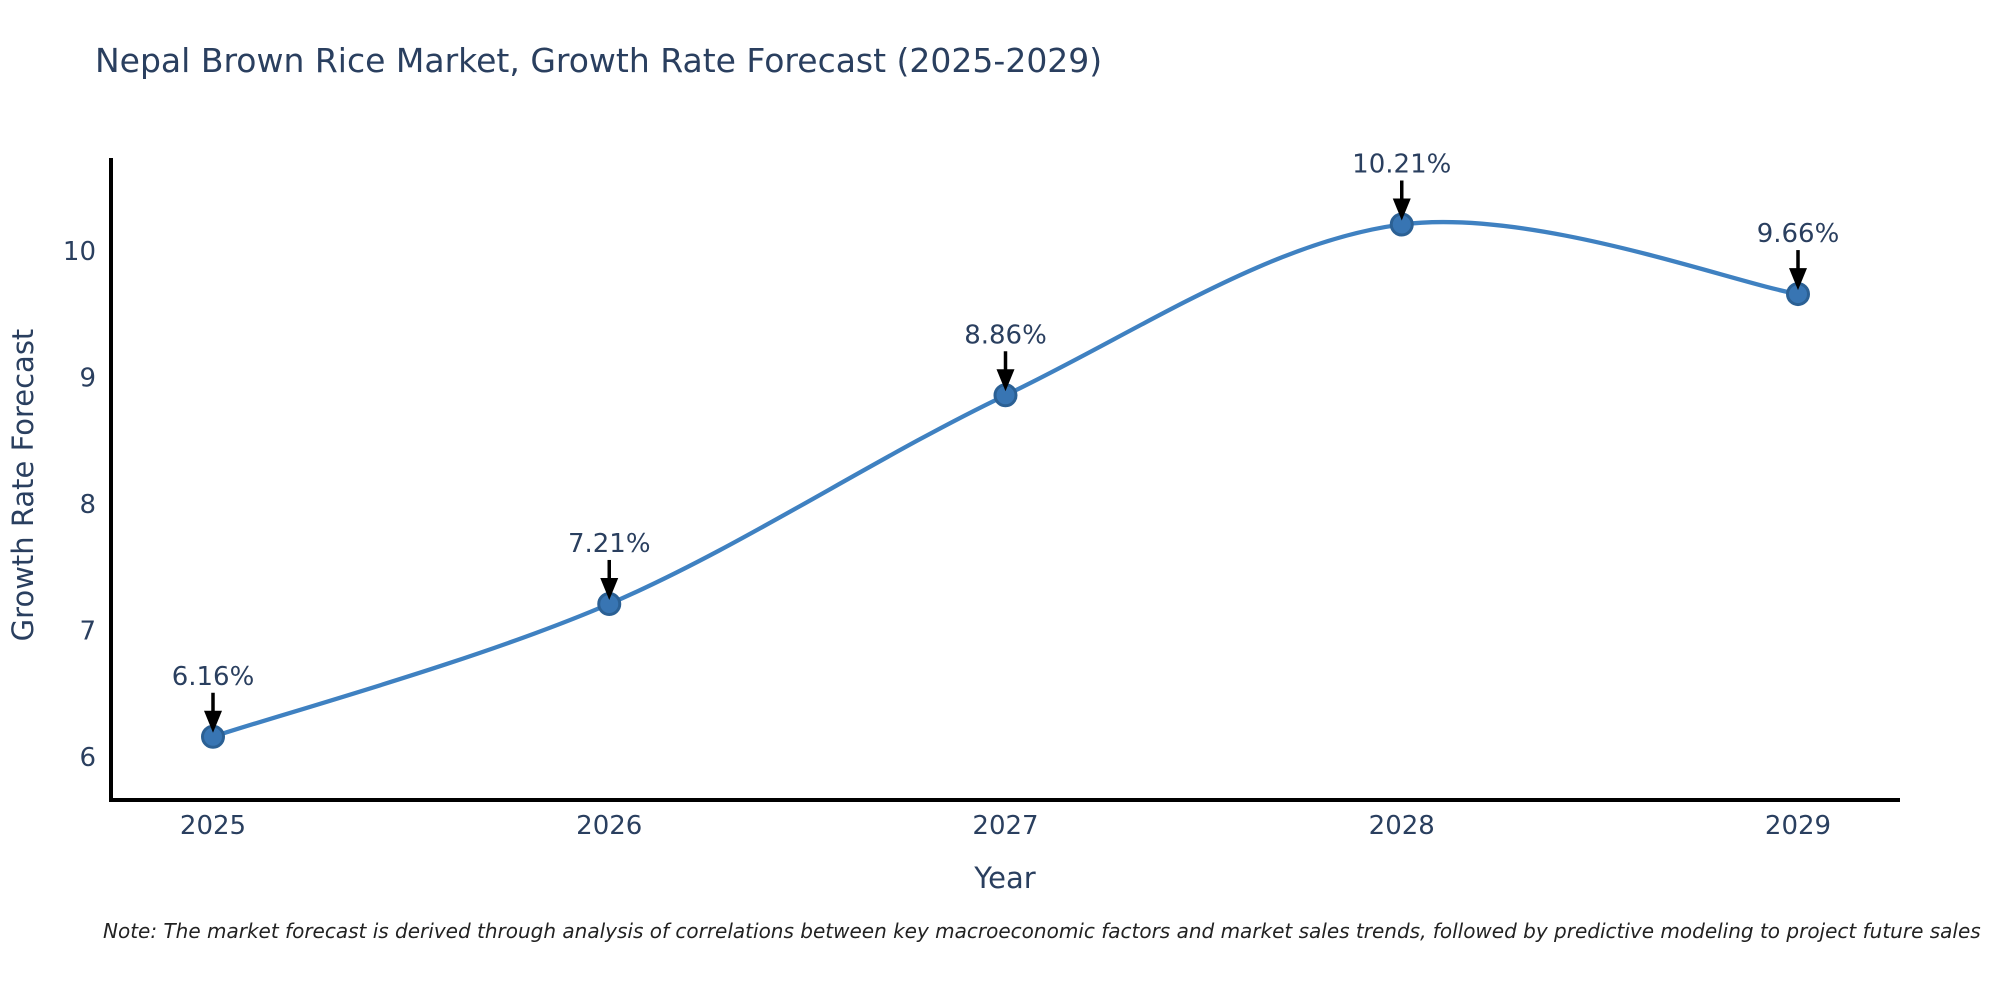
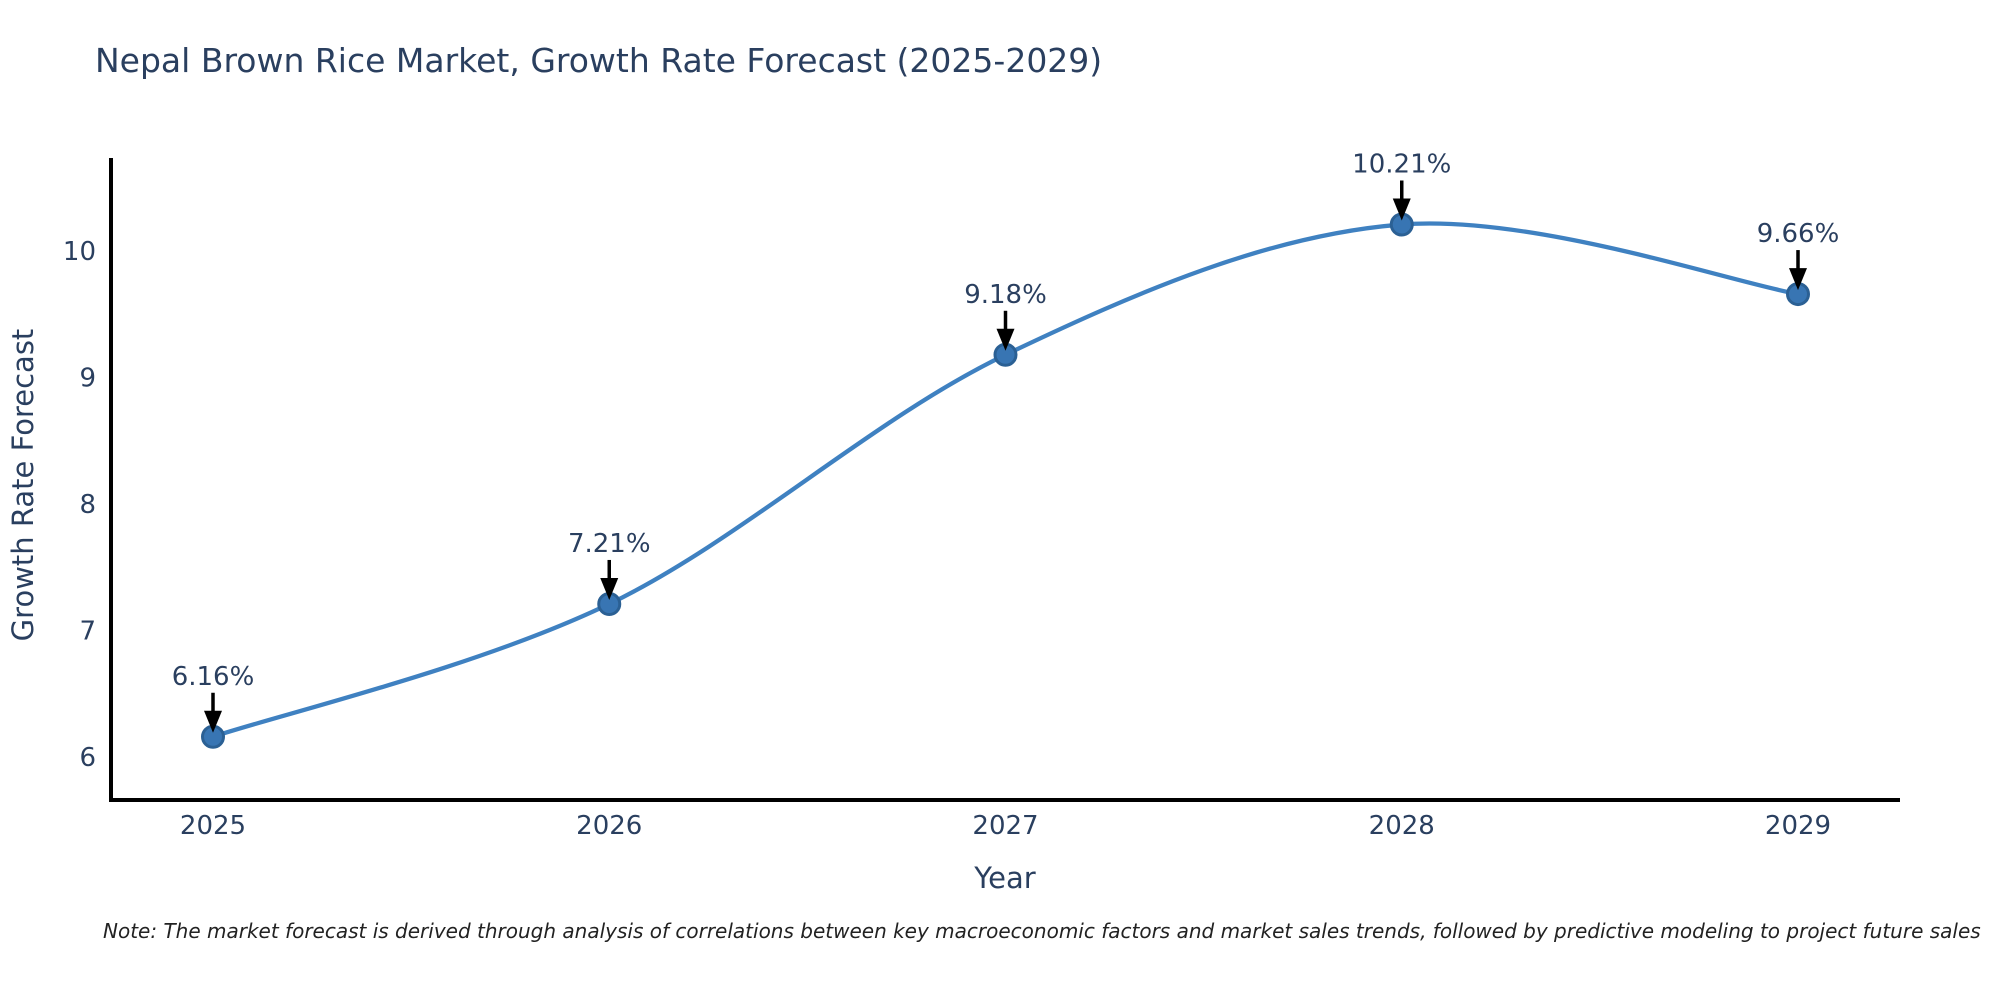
2027: 8.86% -> 9.18%
